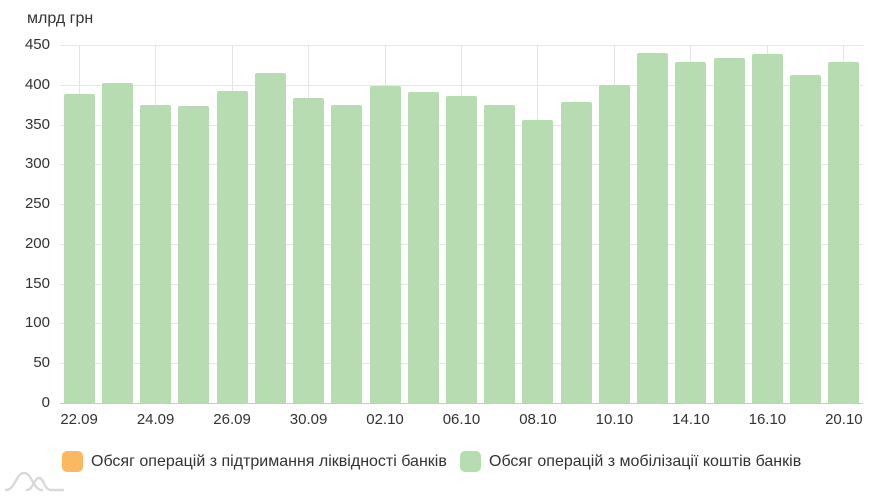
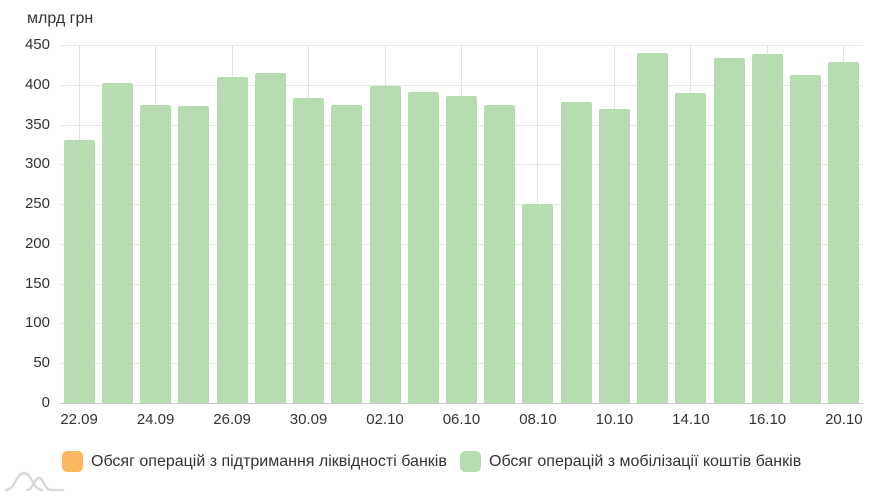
Обсяг операцій з мобілізації коштів банків/22.09: 390 -> 330
Обсяг операцій з мобілізації коштів банків/26.09: 390 -> 410
Обсяг операцій з мобілізації коштів банків/08.10: 360 -> 250
Обсяг операцій з мобілізації коштів банків/10.10: 400 -> 370
Обсяг операцій з мобілізації коштів банків/14.10: 430 -> 390
